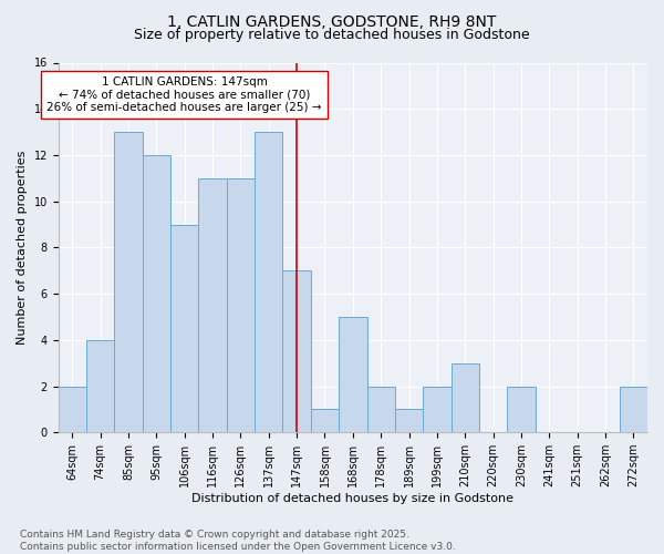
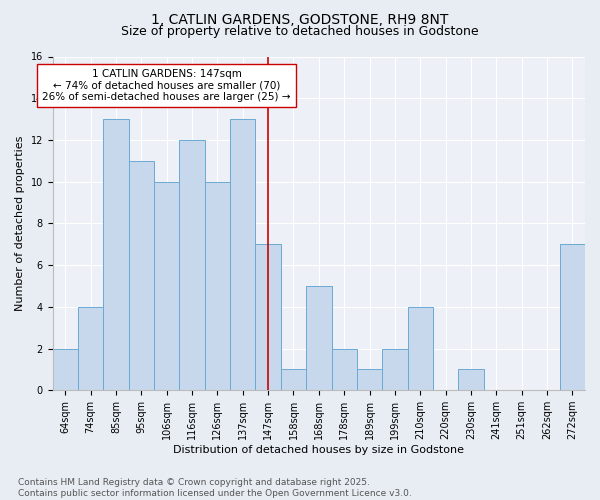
95sqm: 12 -> 11
106sqm: 9 -> 10
116sqm: 11 -> 12
126sqm: 11 -> 10
210sqm: 3 -> 4
230sqm: 2 -> 1
272sqm: 2 -> 7
